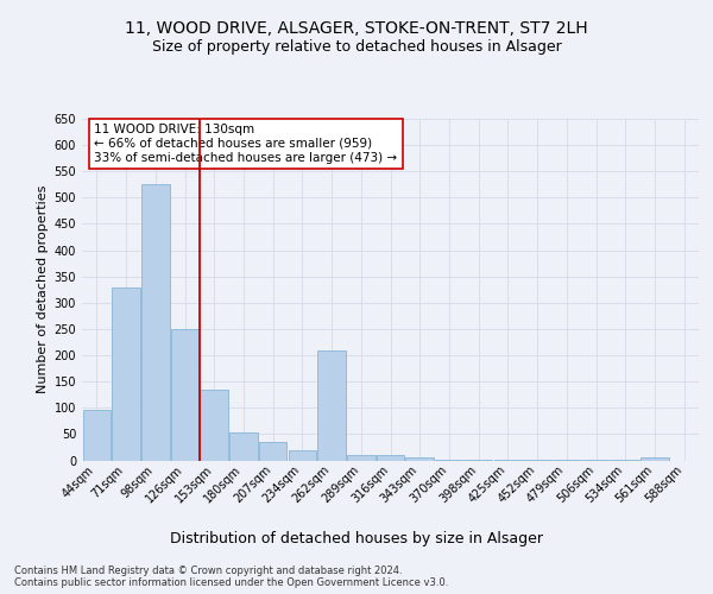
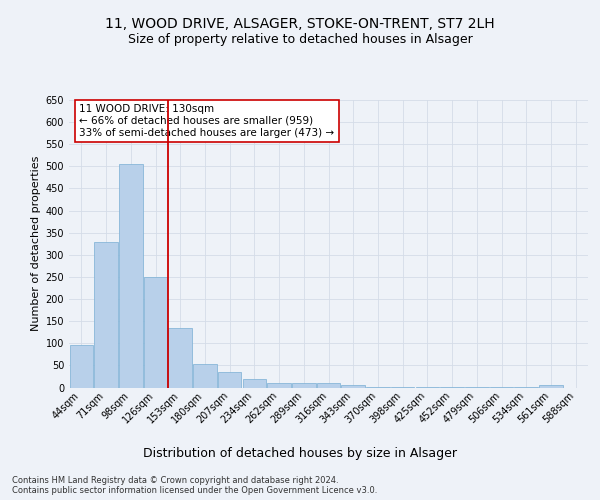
98sqm: 525 -> 505
262sqm: 210 -> 10
